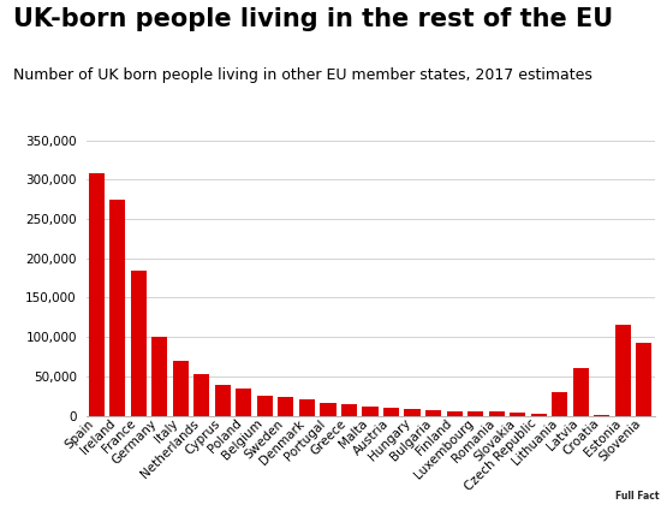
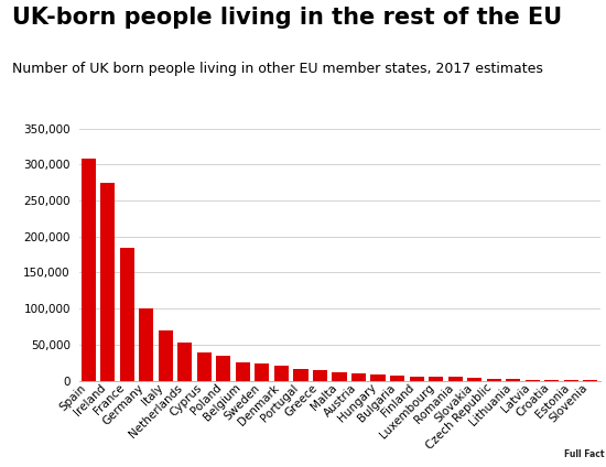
Lithuania: 30,000 -> 2,000
Latvia: 60,000 -> 2,000
Estonia: 116,000 -> 1,000
Slovenia: 92,000 -> 0
